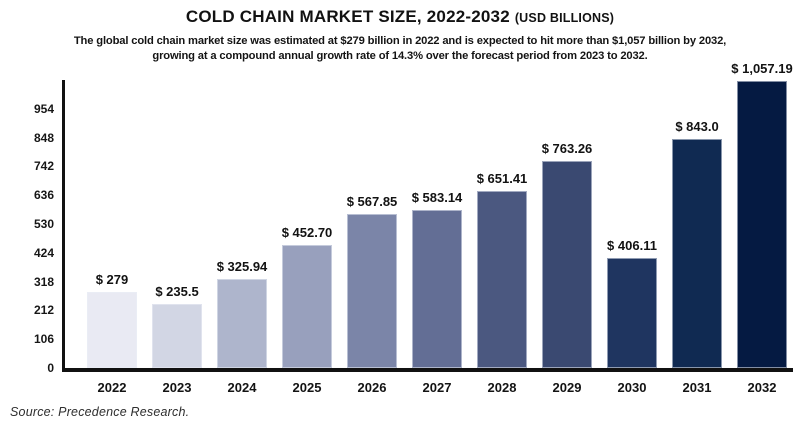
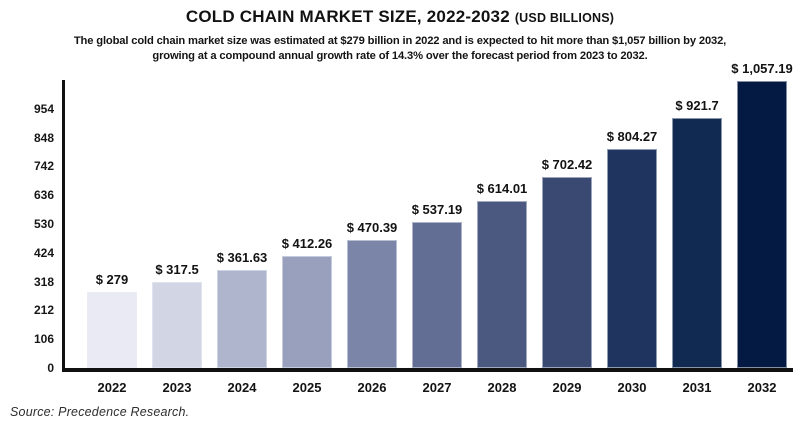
2023: 235.5 -> 317.5
2024: 325.94 -> 361.63
2025: 452.70 -> 412.26
2026: 567.85 -> 470.39
2027: 583.14 -> 537.19
2028: 651.41 -> 614.01
2029: 763.26 -> 702.42
2030: 406.11 -> 804.27
2031: 843.0 -> 921.7
